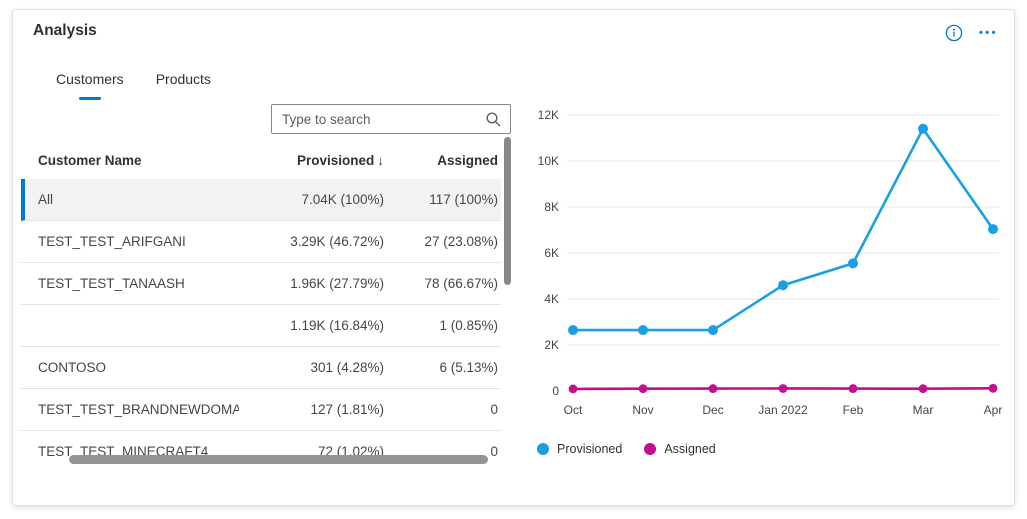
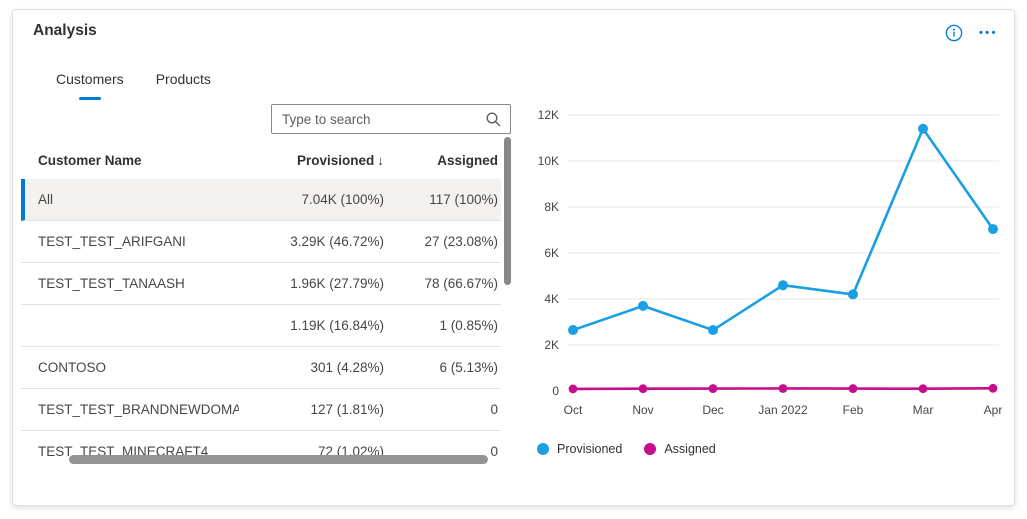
Provisioned/Nov: 2.6K -> 3.7K
Provisioned/Feb: 5.6K -> 4.2K
